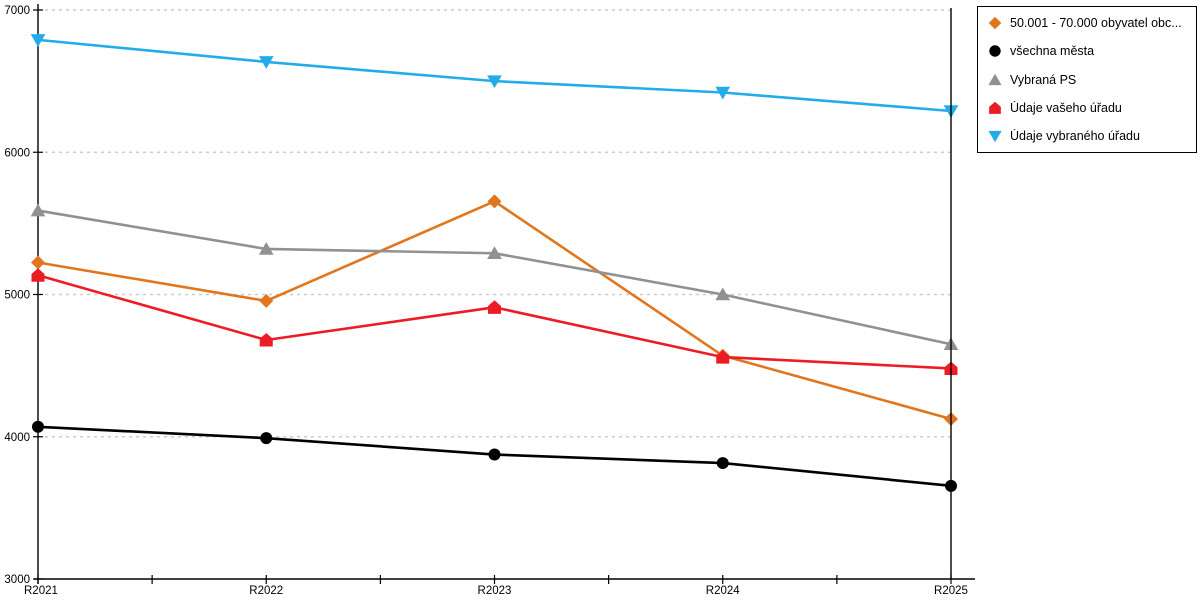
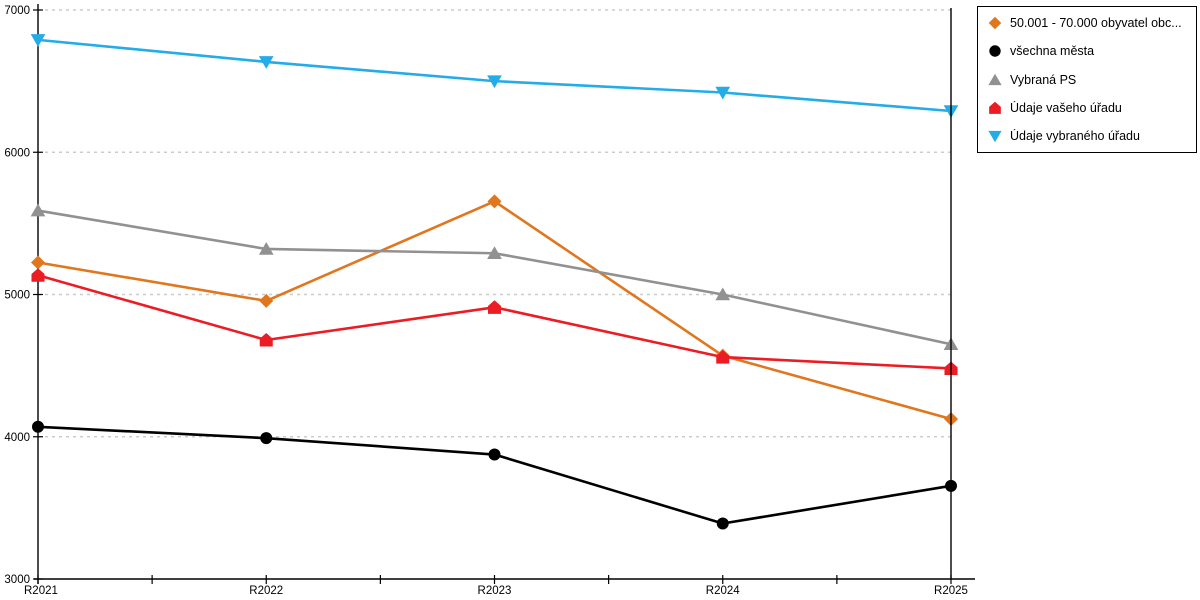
všechna města/R2024: 3820 -> 3390
